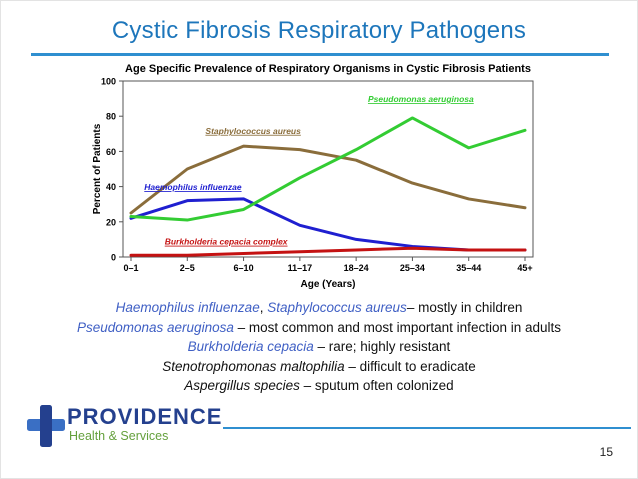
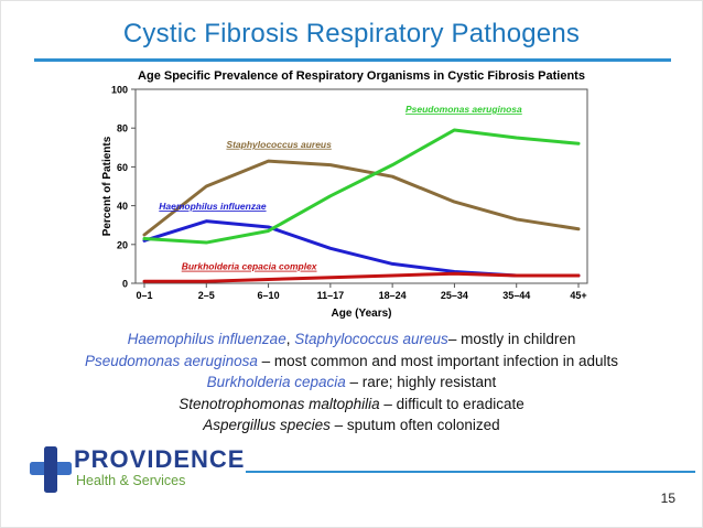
Haemophilus influenzae/6–10: 33 -> 29
Pseudomonas aeruginosa/35–44: 62 -> 75
